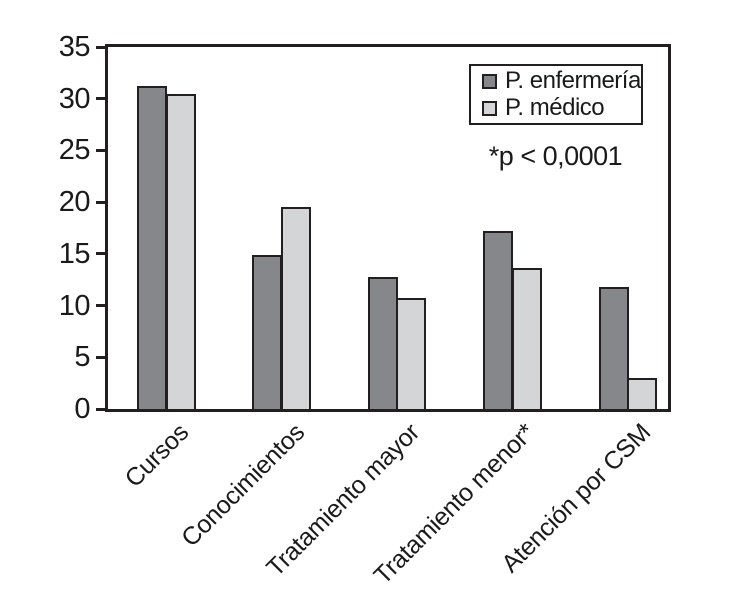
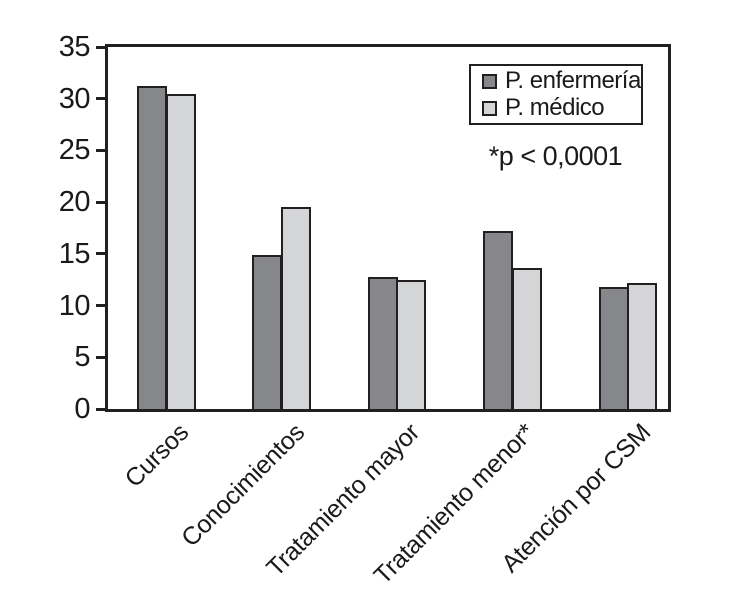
P. médico/Tratamiento mayor: 10.7 -> 12.5
P. médico/Atención por CSM: 3.0 -> 12.2
